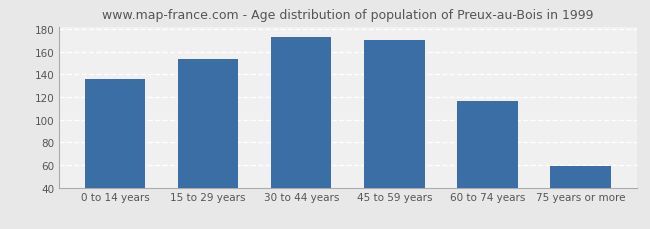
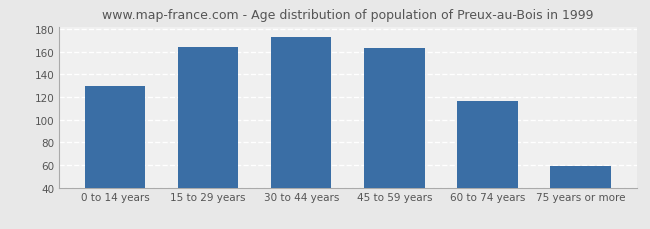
0 to 14 years: 136 -> 130
15 to 29 years: 153 -> 164
45 to 59 years: 170 -> 163
